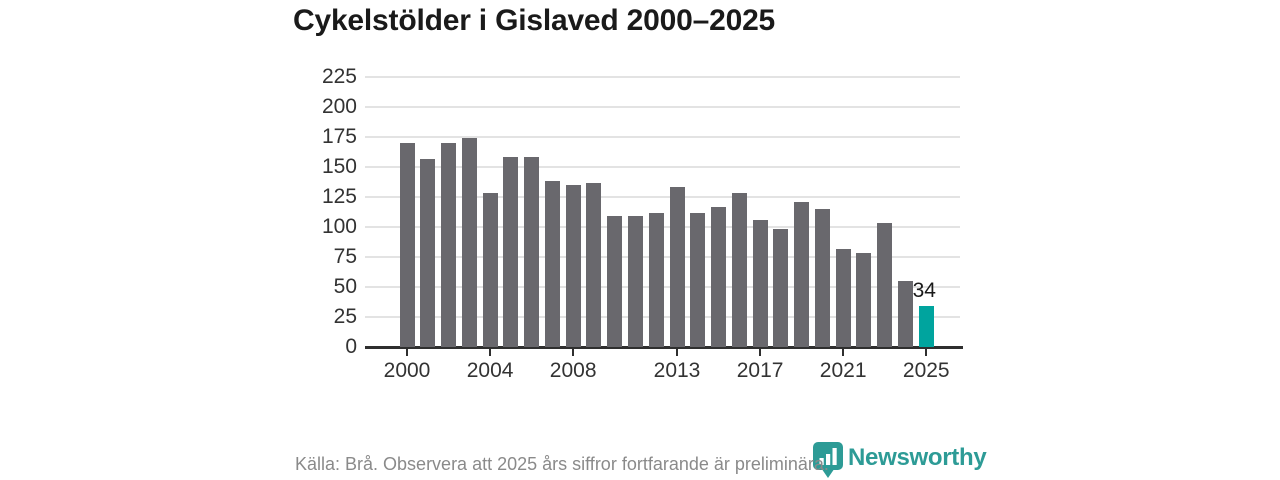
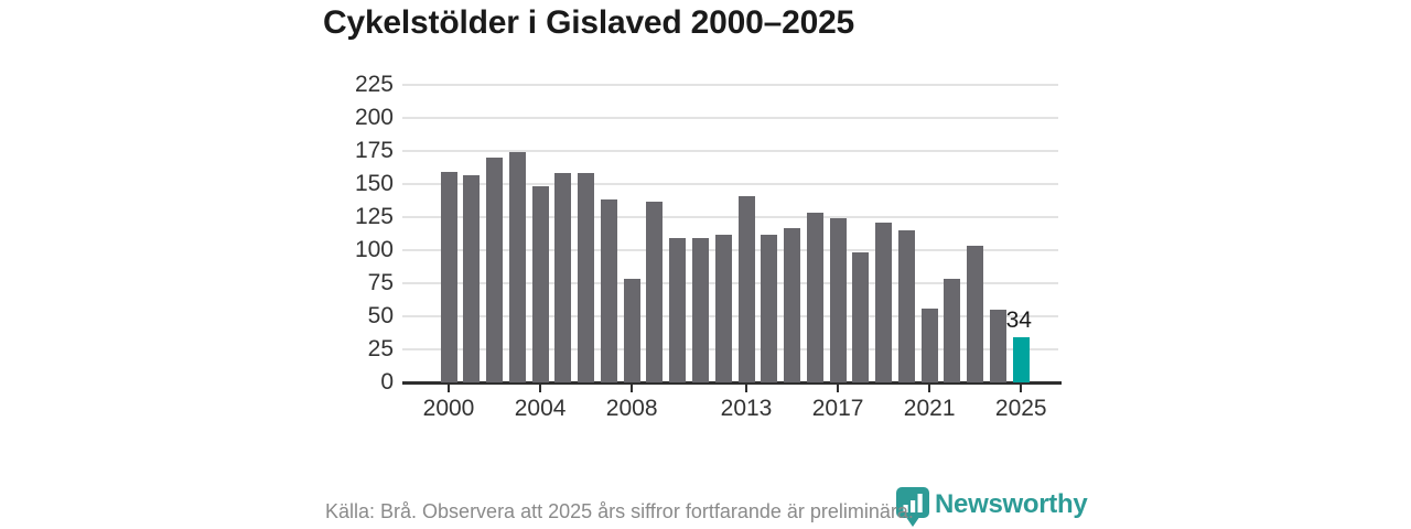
2000: 170 -> 159
2004: 128 -> 148
2008: 135 -> 78
2013: 133 -> 141
2017: 106 -> 124
2021: 82 -> 56
